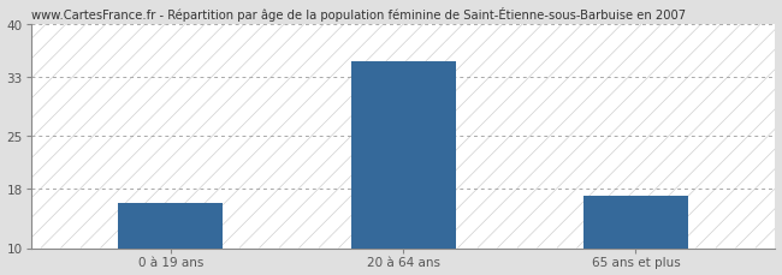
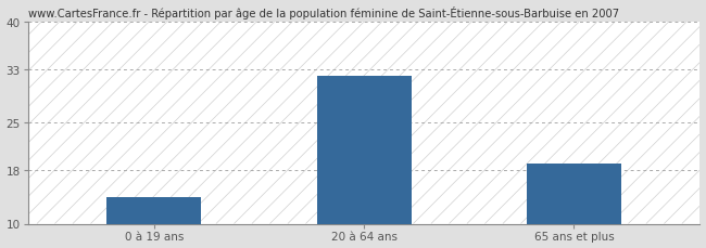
0 à 19 ans: 16 -> 14
20 à 64 ans: 35 -> 32
65 ans et plus: 17 -> 19
